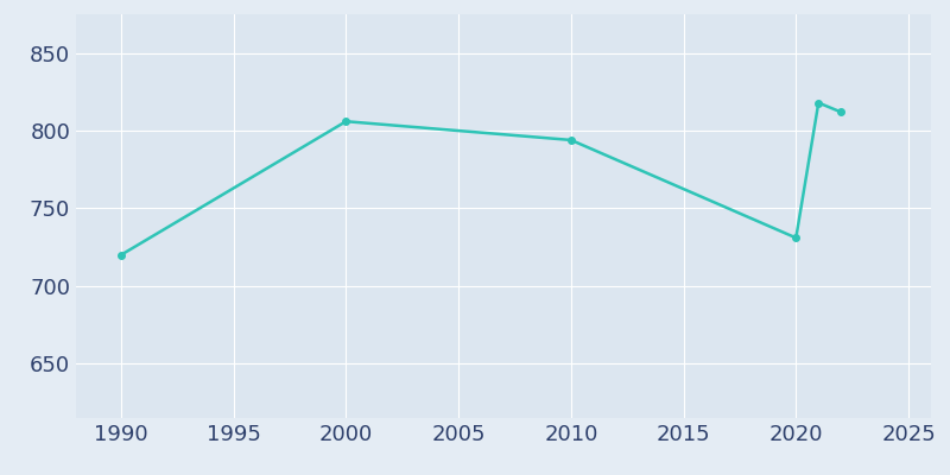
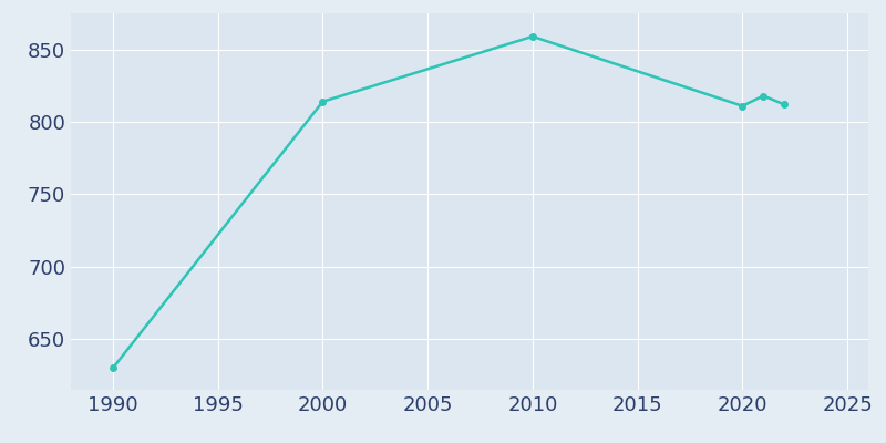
1990: 720 -> 630
2000: 806 -> 814
2010: 794 -> 859
2020: 731 -> 811
